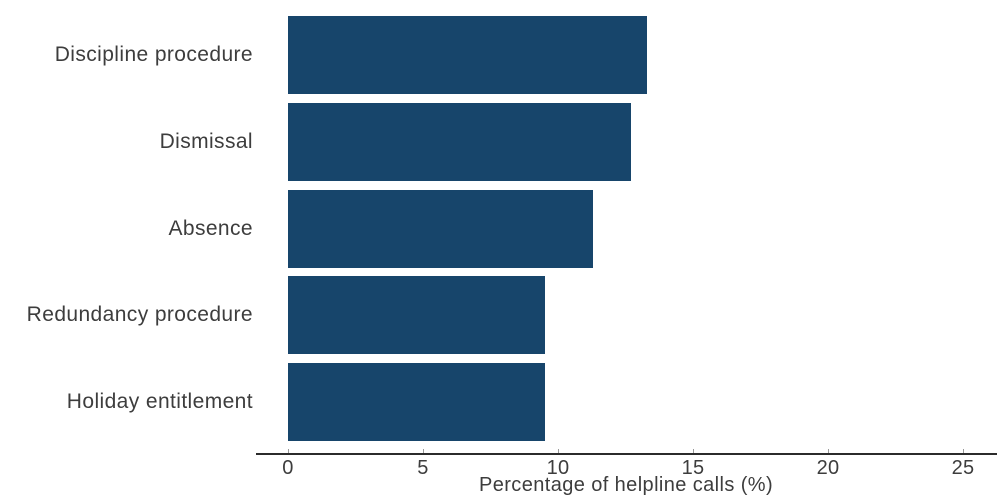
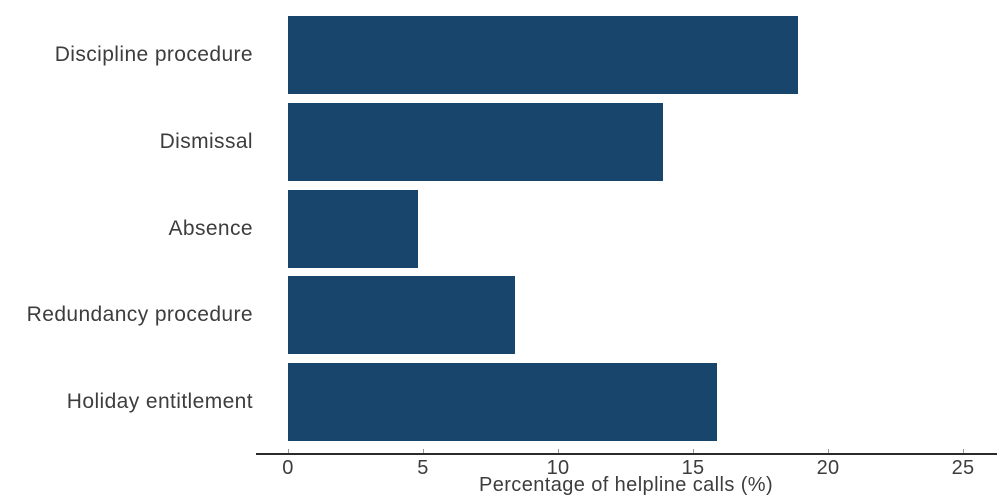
Discipline procedure: 13.3 -> 18.9
Dismissal: 12.7 -> 13.9
Absence: 11.3 -> 4.8
Redundancy procedure: 9.5 -> 8.4
Holiday entitlement: 9.5 -> 15.9
